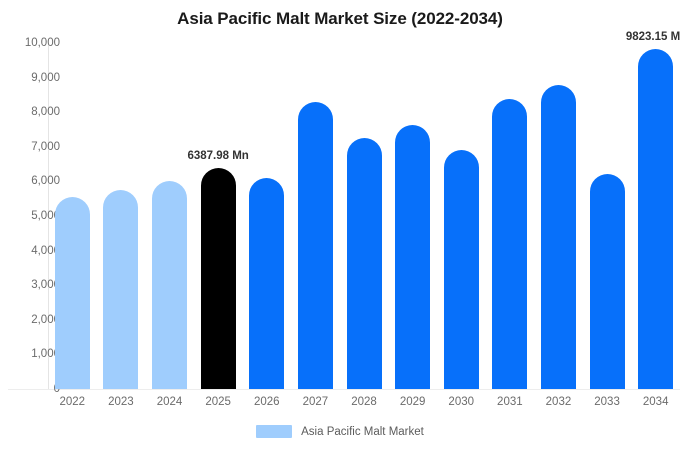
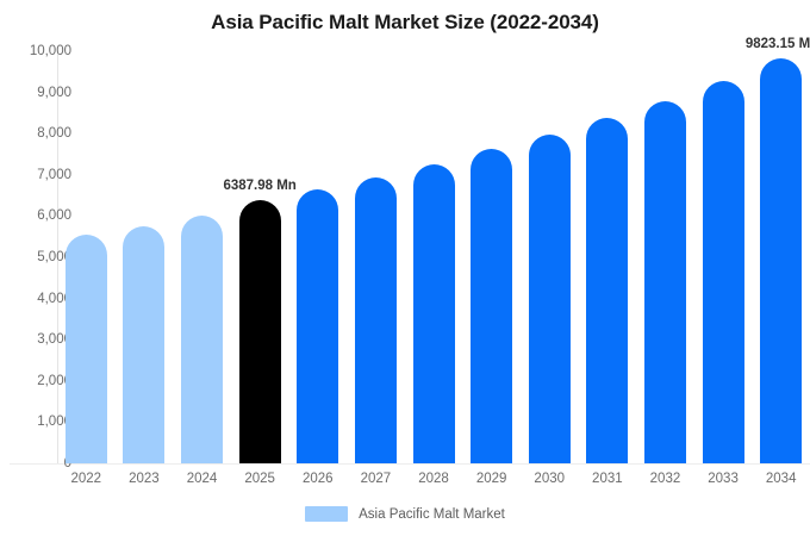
2026: 6100 -> 6600
2027: 8300 -> 6900
2030: 6900 -> 8000
2033: 6200 -> 9300
